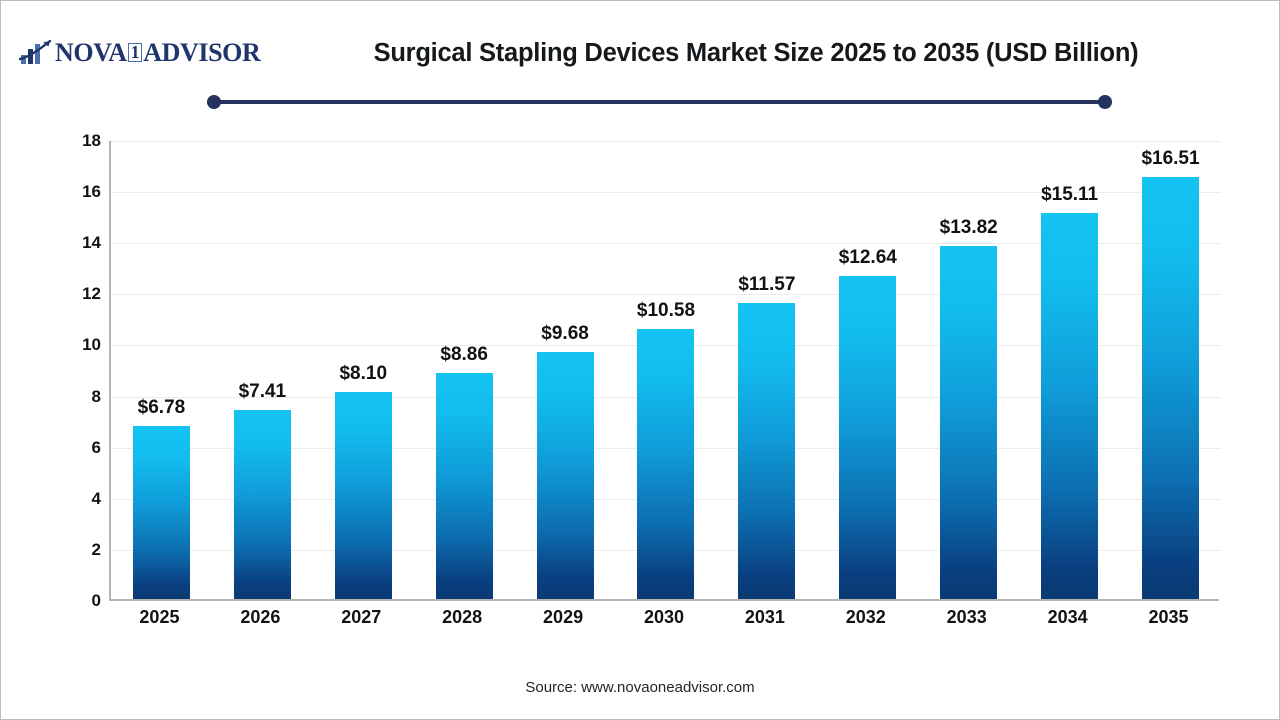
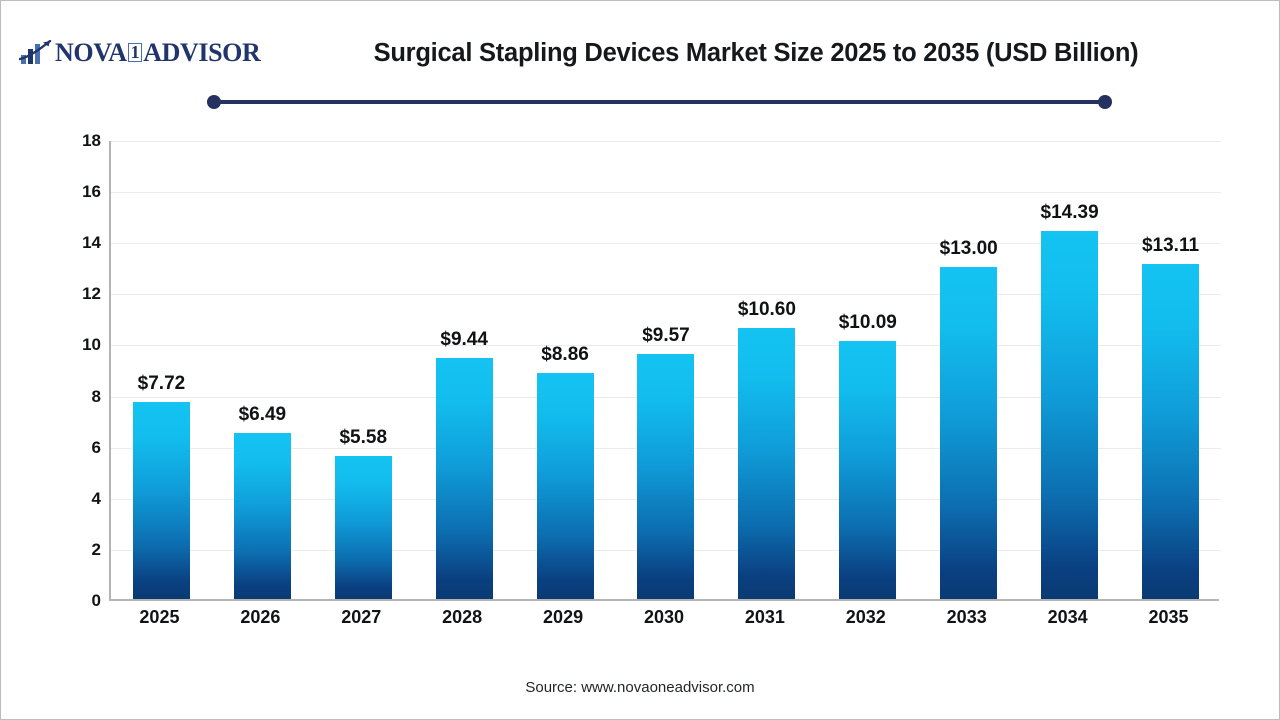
2025: $6.78 -> $7.72
2026: $7.41 -> $6.49
2027: $8.10 -> $5.58
2028: $8.86 -> $9.44
2029: $9.68 -> $8.86
2030: $10.58 -> $9.57
2031: $11.57 -> $10.60
2032: $12.64 -> $10.09
2033: $13.82 -> $13.00
2034: $15.11 -> $14.39
2035: $16.51 -> $13.11
